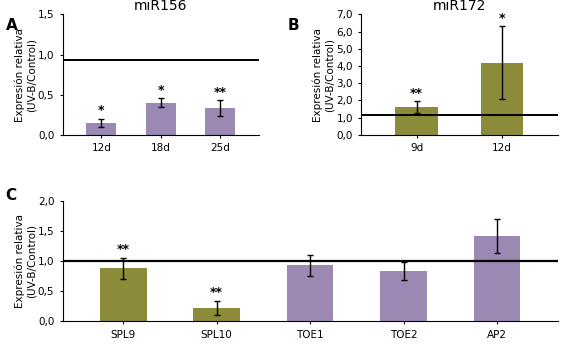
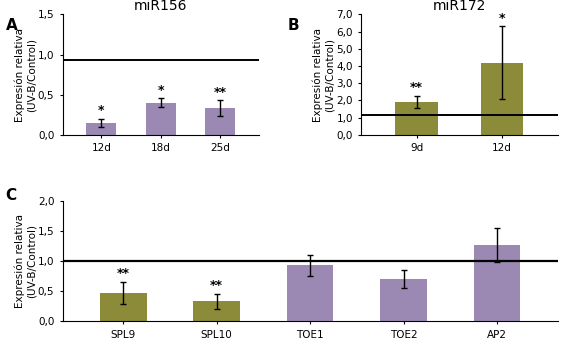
miR172/9d: 1,6 -> 1,9
SPL9: 0,88 -> 0,47
SPL10: 0,22 -> 0,33
TOE2: 0,84 -> 0,70
AP2: 1,42 -> 1,27
